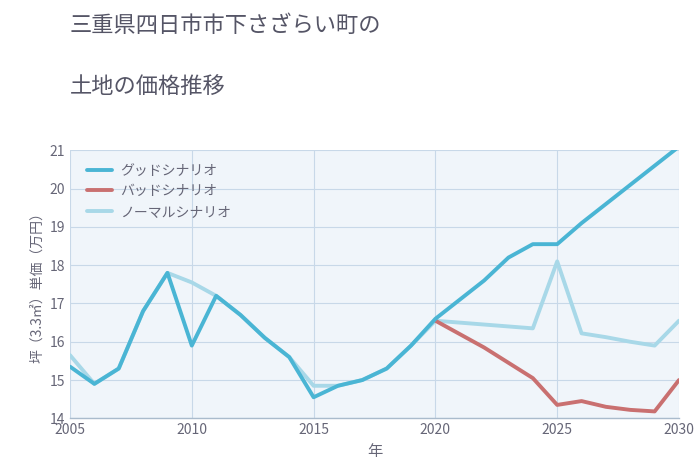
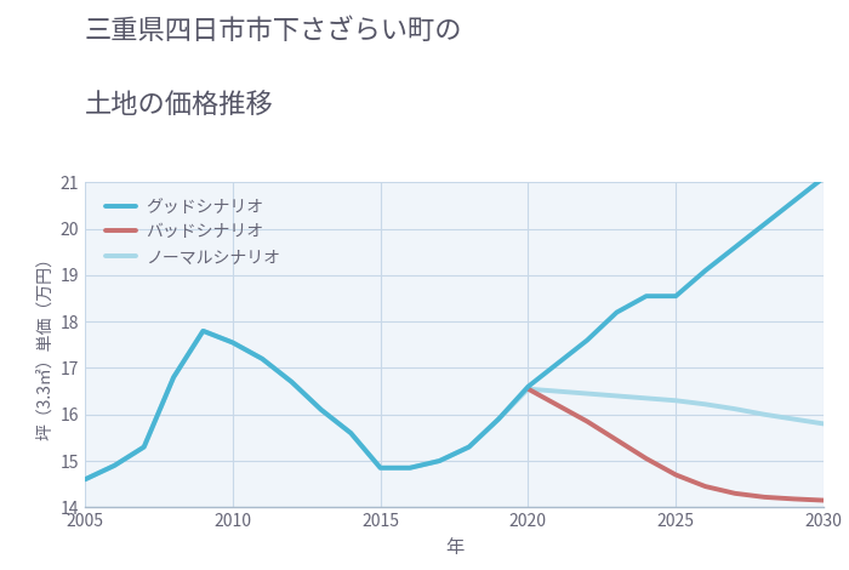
グッドシナリオ/2005: 15.35 -> 14.60
ノーマルシナリオ/2005: 15.65 -> 14.60
グッドシナリオ/2010: 15.90 -> 17.55
グッドシナリオ/2015: 14.55 -> 14.85
バッドシナリオ/2025: 14.35 -> 14.70
ノーマルシナリオ/2025: 18.10 -> 16.30
バッドシナリオ/2030: 15.00 -> 14.15
ノーマルシナリオ/2030: 16.55 -> 15.80
